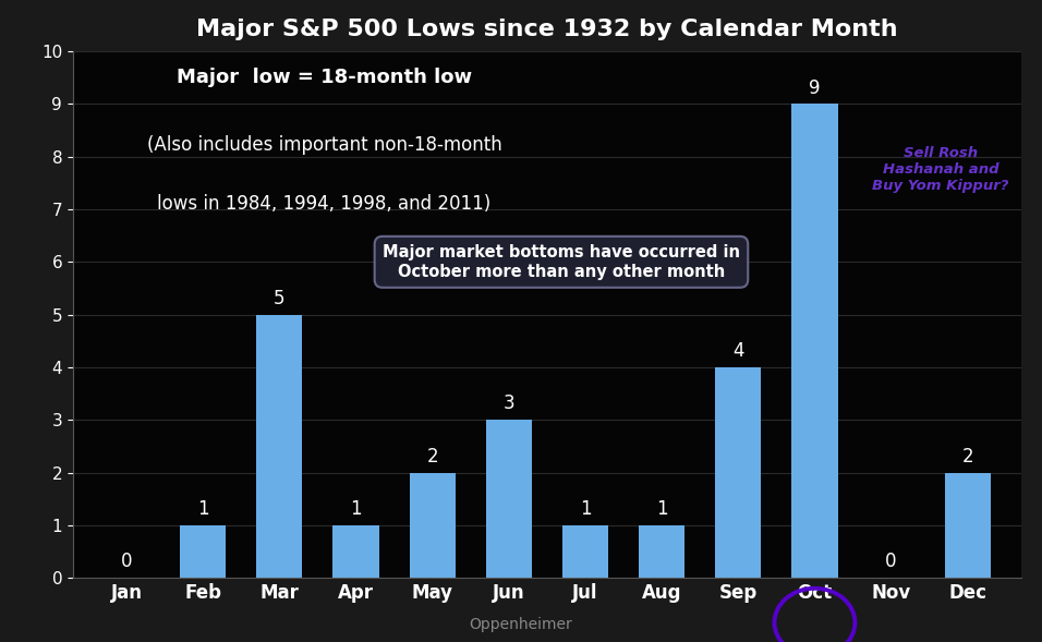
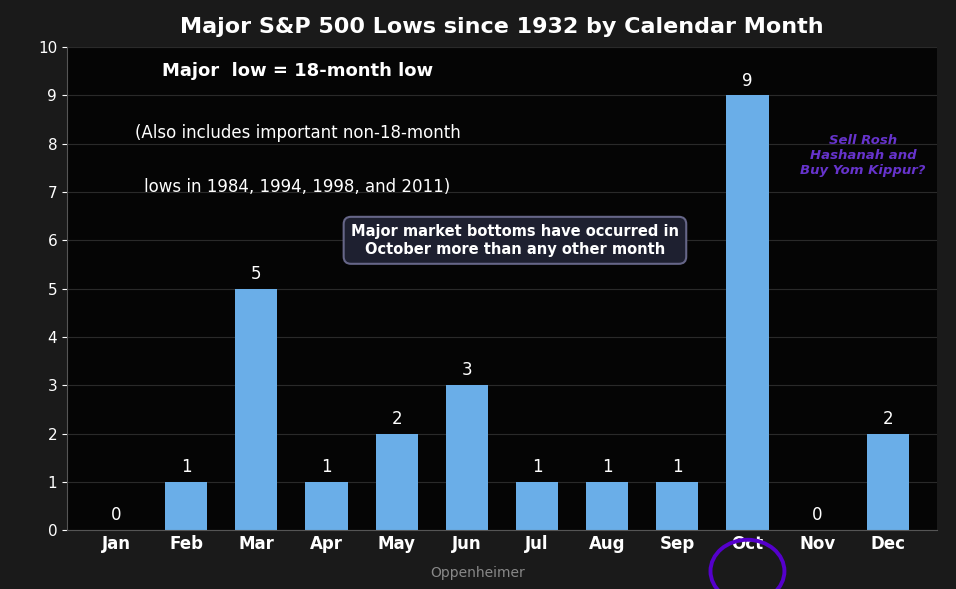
Sep: 4 -> 1
